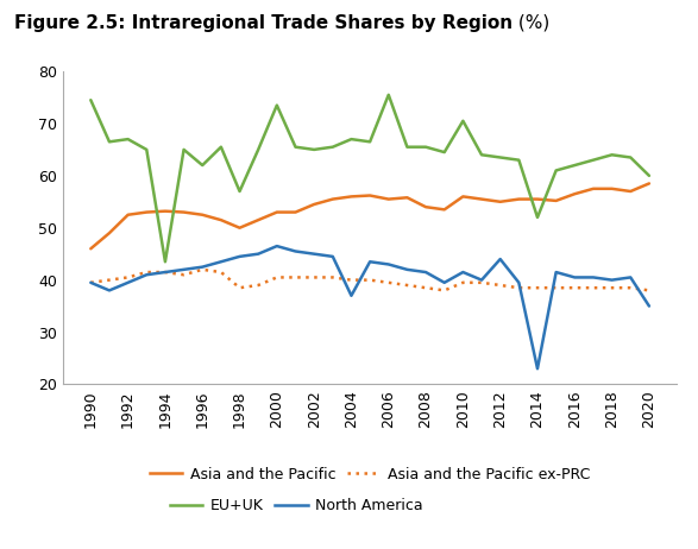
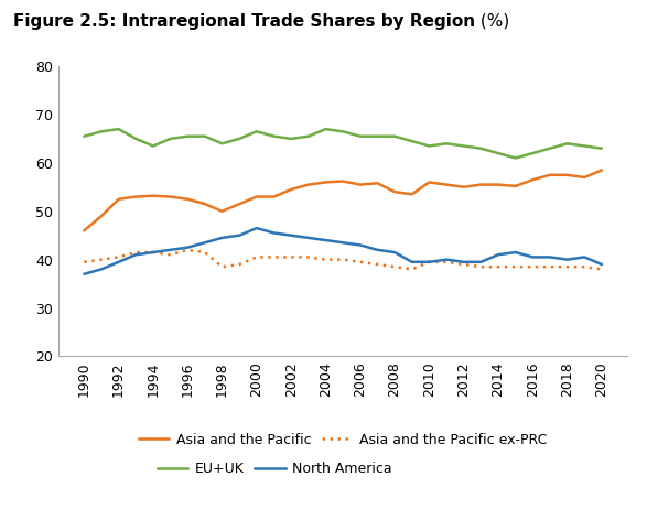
EU+UK/1990: 74.5 -> 65.5
North America/1990: 39.5 -> 37.0
EU+UK/1994: 43.5 -> 63.5
EU+UK/1996: 62.0 -> 65.5
EU+UK/1998: 57.0 -> 64.0
EU+UK/2000: 73.5 -> 66.5
North America/2004: 37.0 -> 44.0
EU+UK/2006: 75.5 -> 65.5
EU+UK/2010: 70.5 -> 63.5
North America/2010: 41.5 -> 39.5
North America/2012: 44.0 -> 39.5
EU+UK/2014: 52.0 -> 62.0
North America/2014: 23.0 -> 41.0
EU+UK/2020: 60.0 -> 63.0
North America/2020: 35.0 -> 39.0
